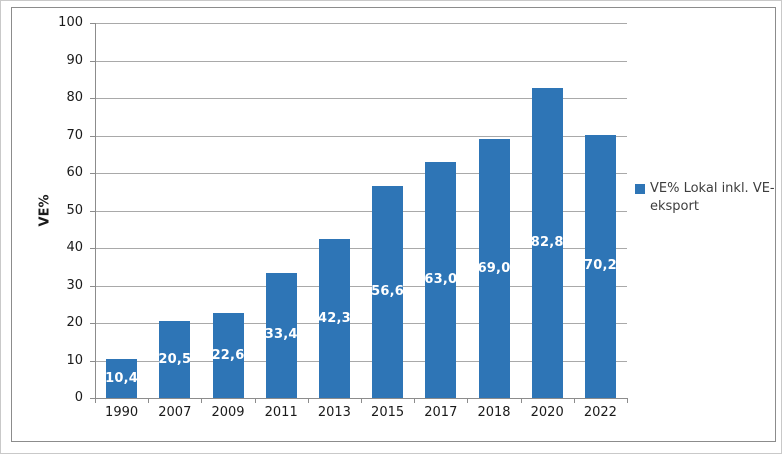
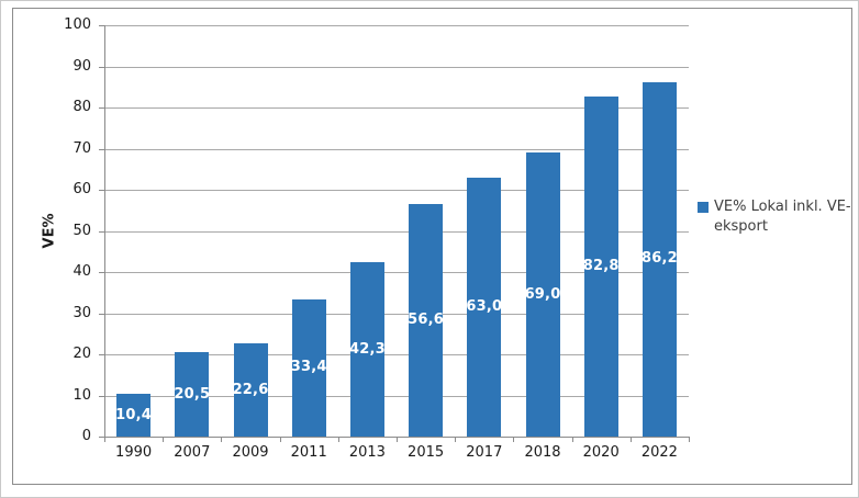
2022: 70,2 -> 86,2
